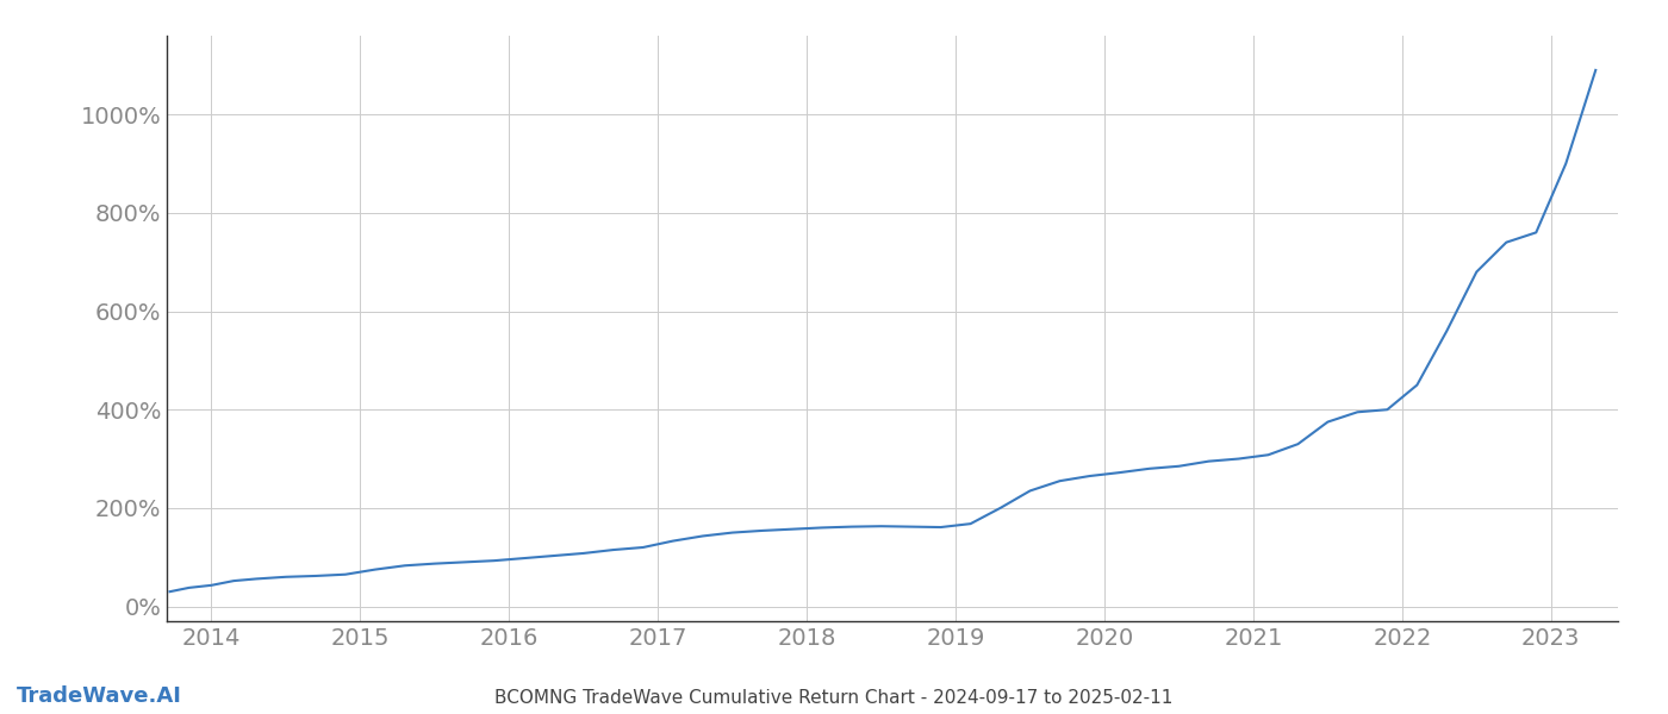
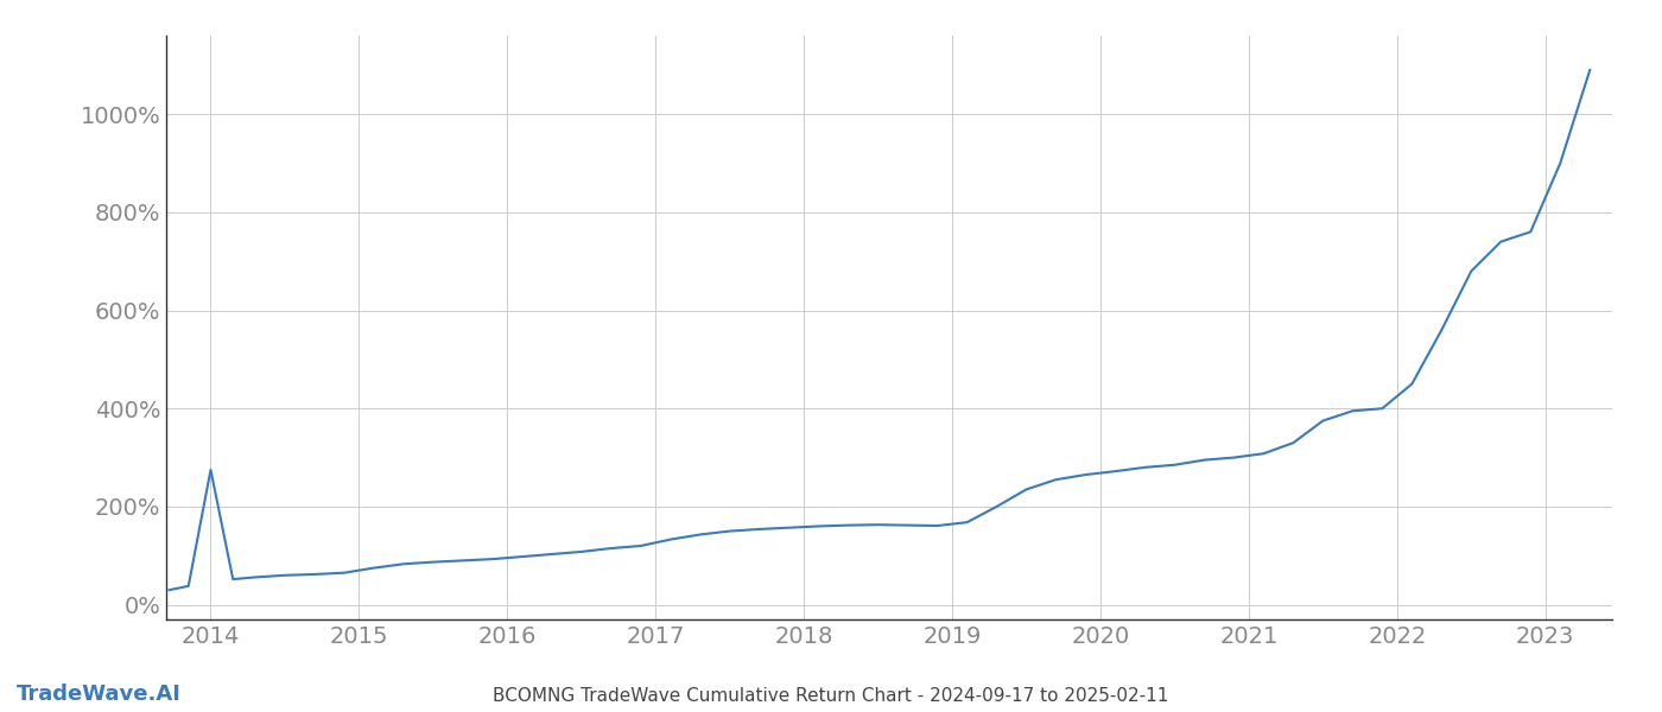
2014: 43% -> 275%
